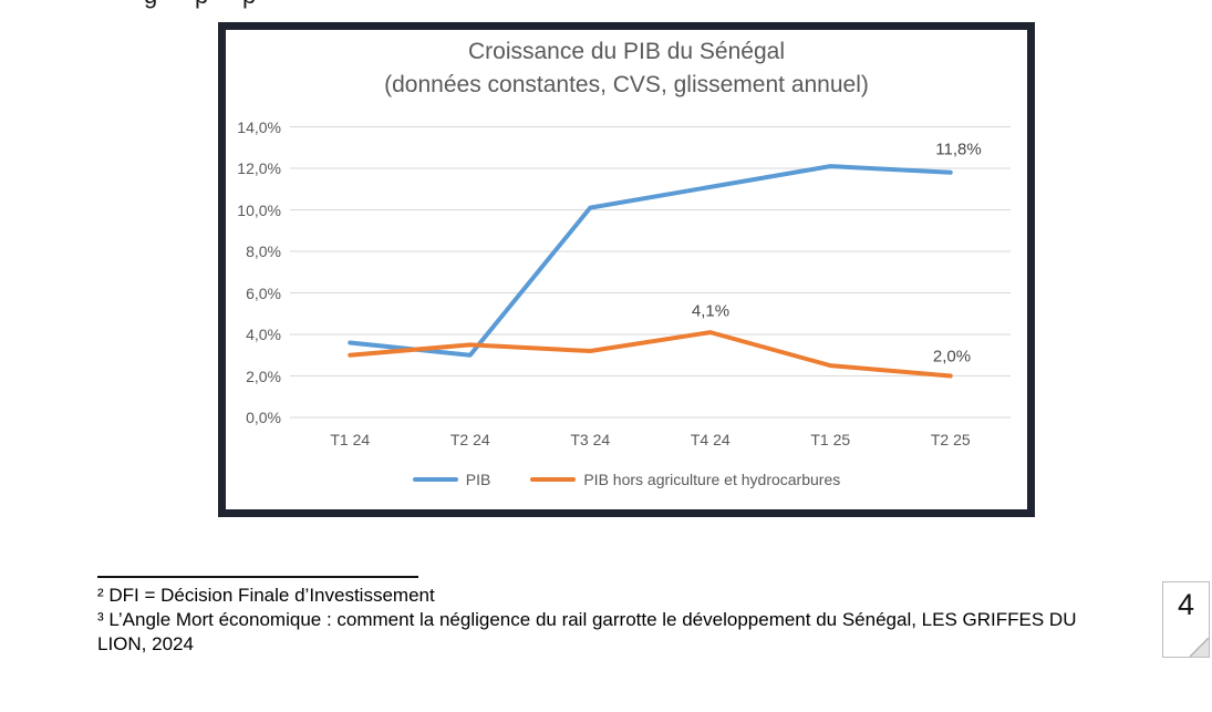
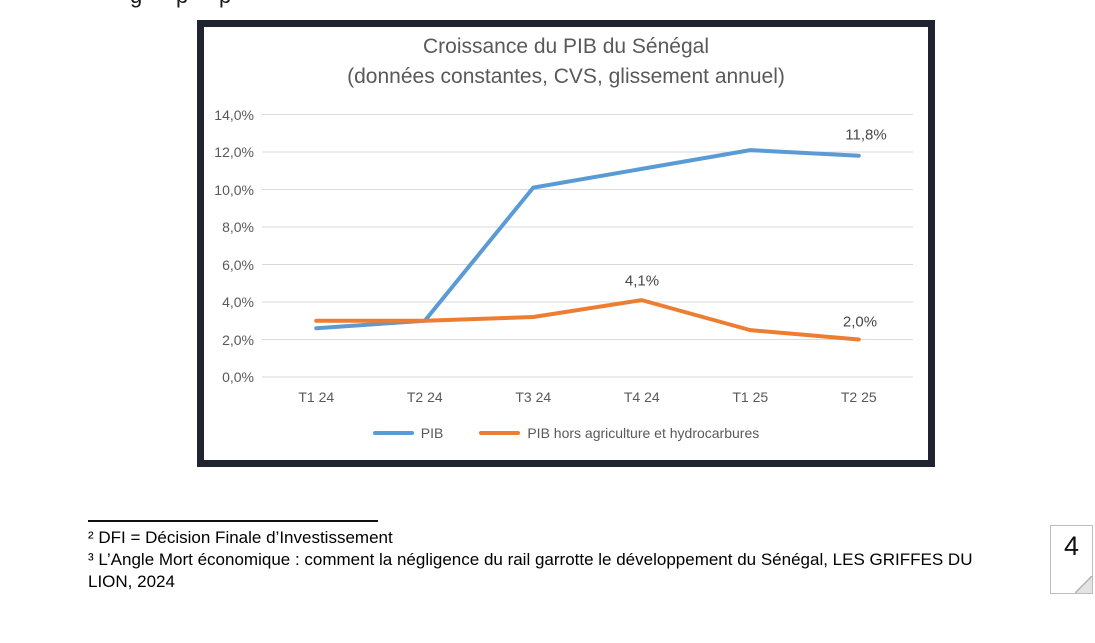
PIB/T1 24: 3,6% -> 2,6%
PIB hors agriculture et hydrocarbures/T2 24: 3,5% -> 3,0%
